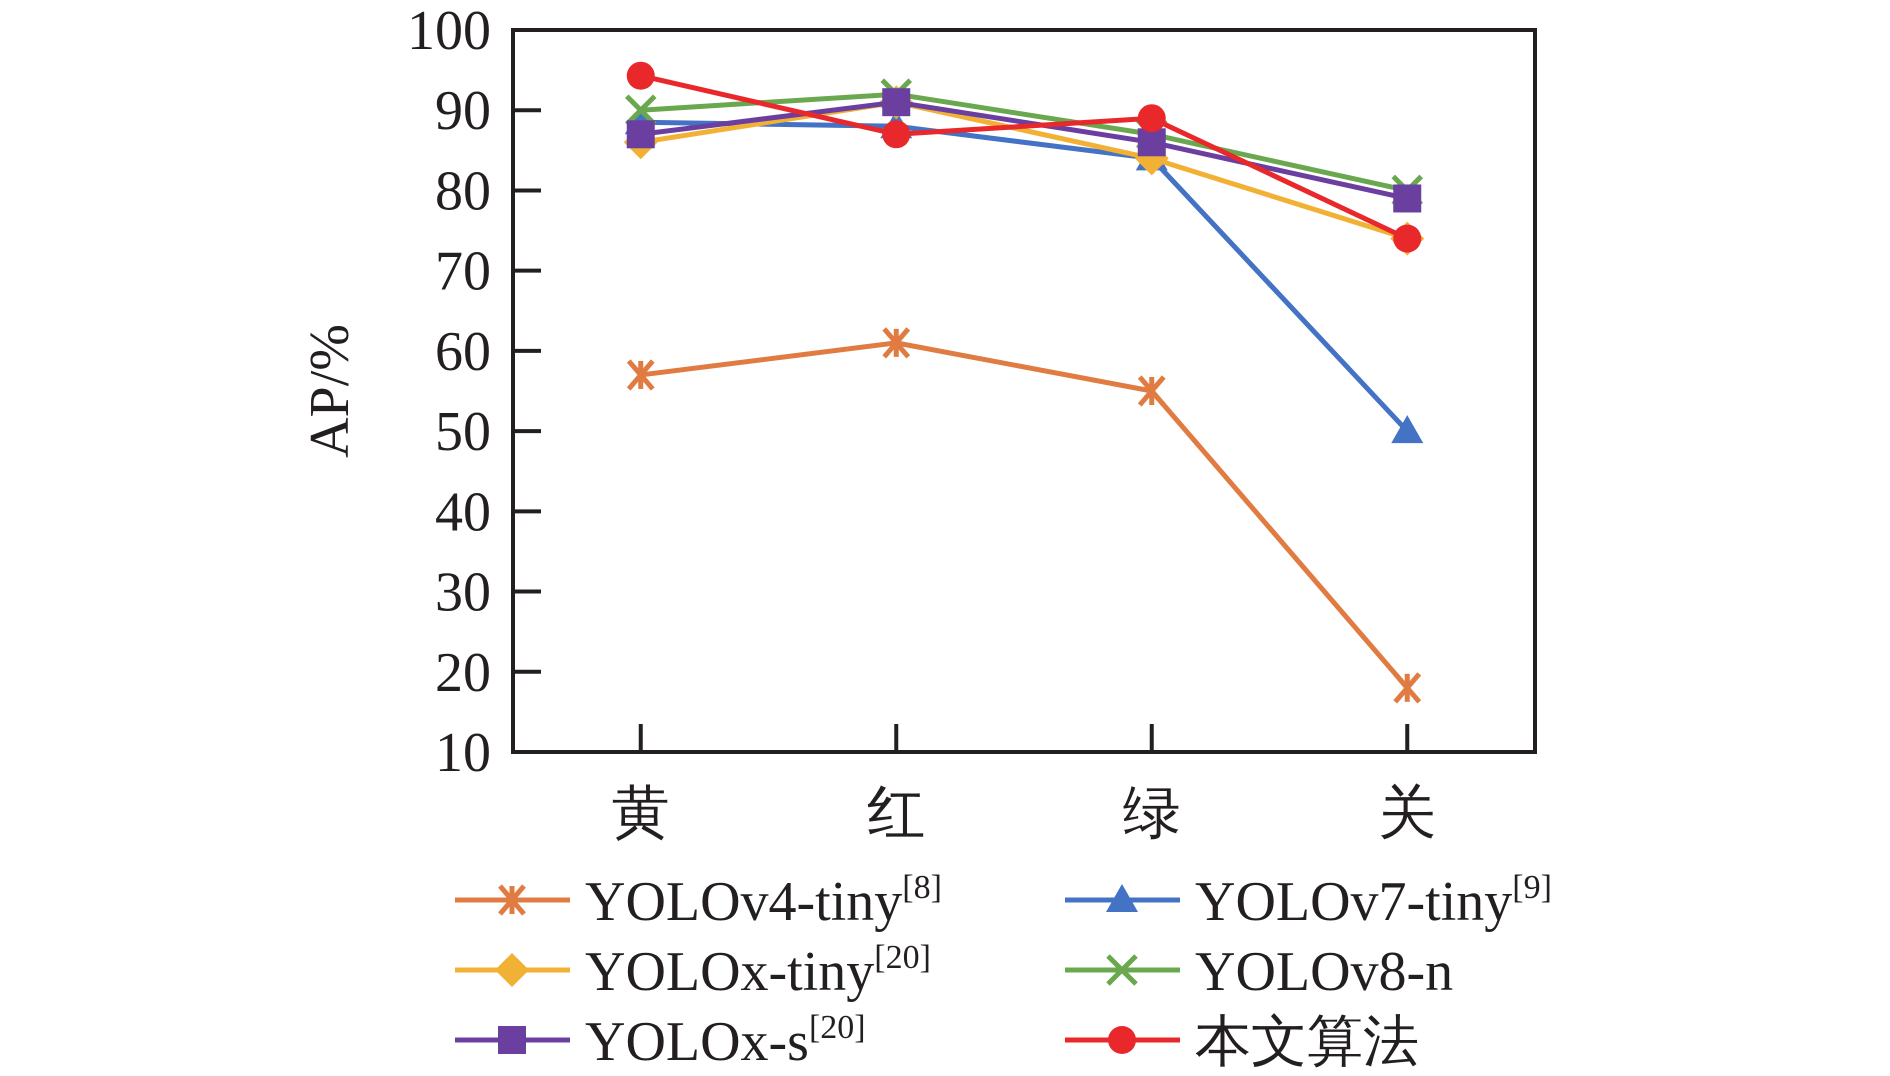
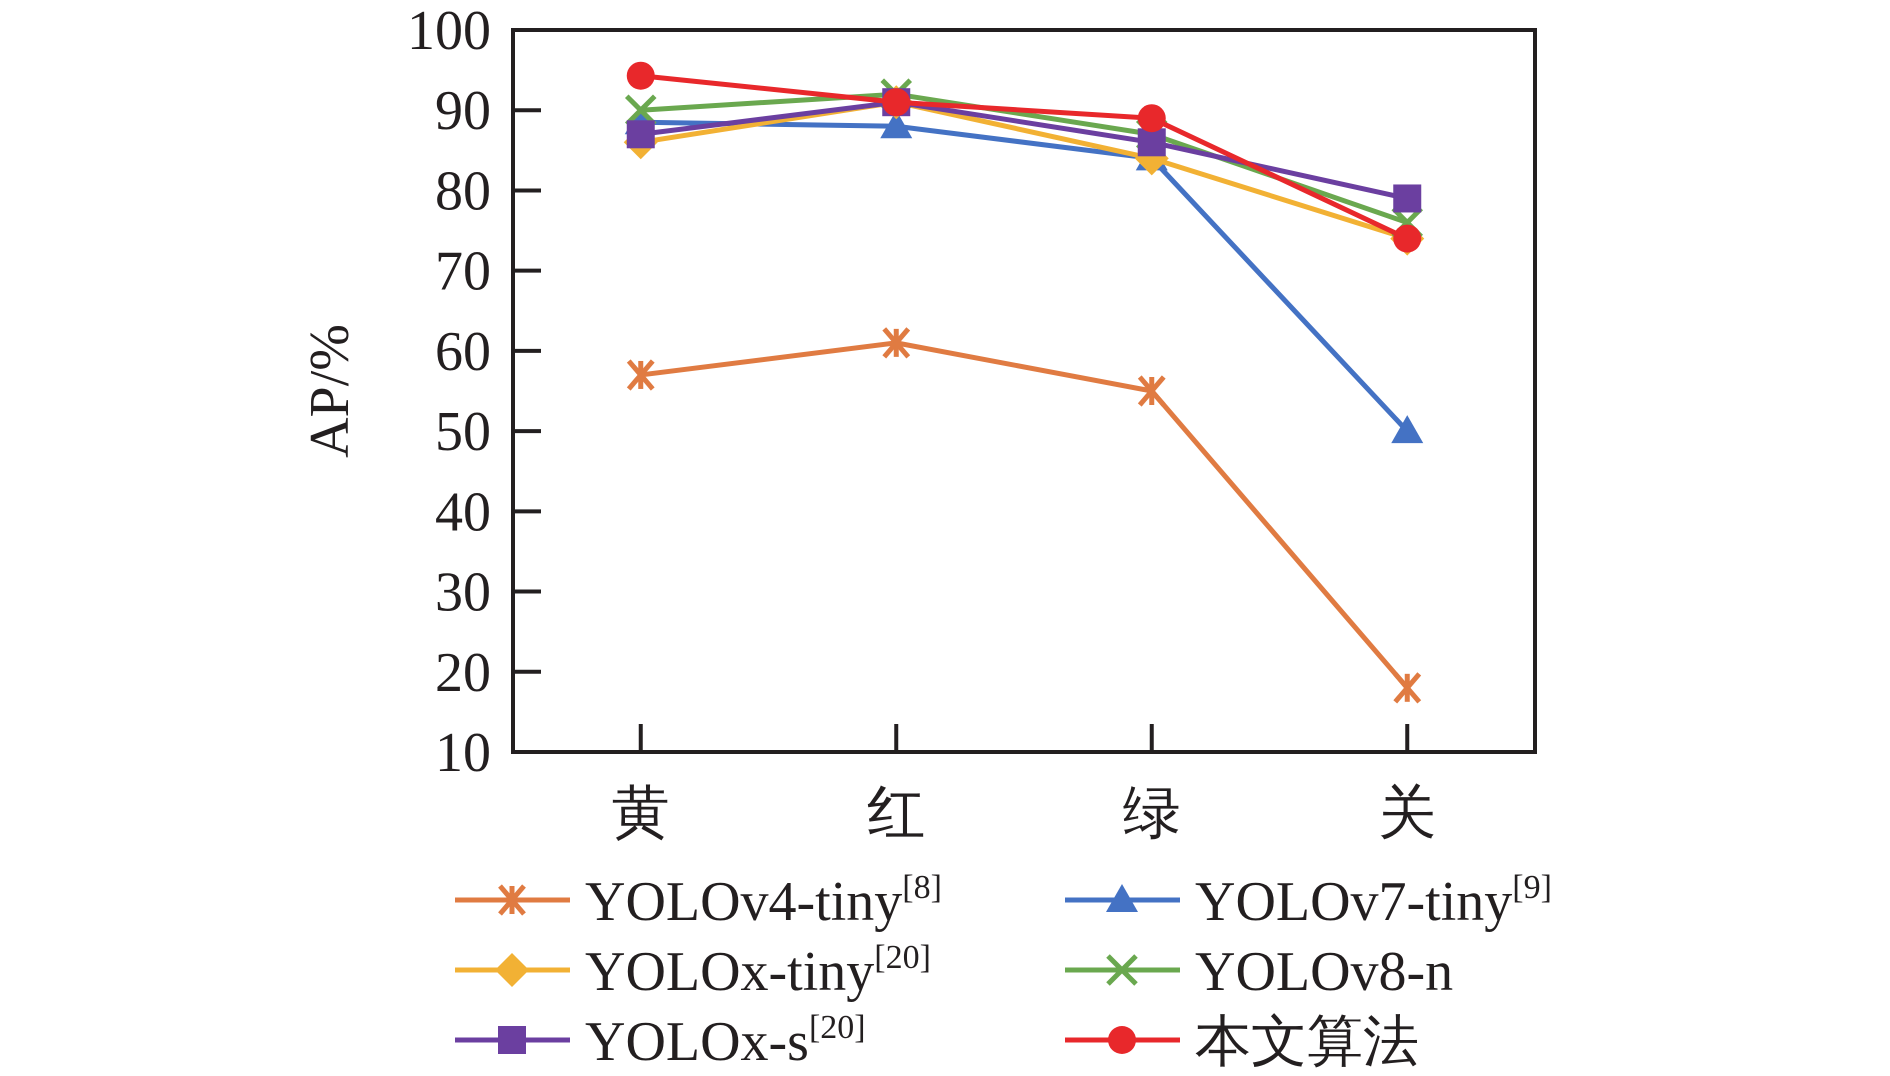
本文算法/红: 87 -> 91
YOLOv8-n/关: 80 -> 76
